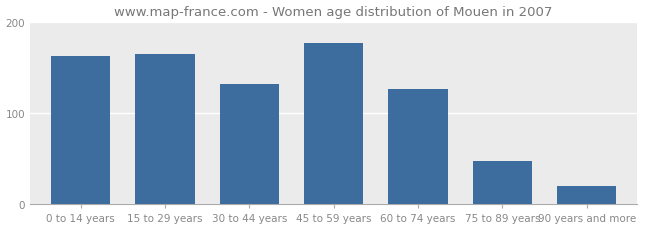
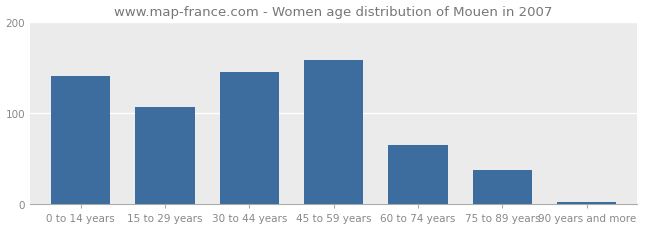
0 to 14 years: 162 -> 140
15 to 29 years: 164 -> 107
30 to 44 years: 132 -> 145
45 to 59 years: 176 -> 158
60 to 74 years: 126 -> 65
75 to 89 years: 48 -> 38
90 years and more: 20 -> 3
